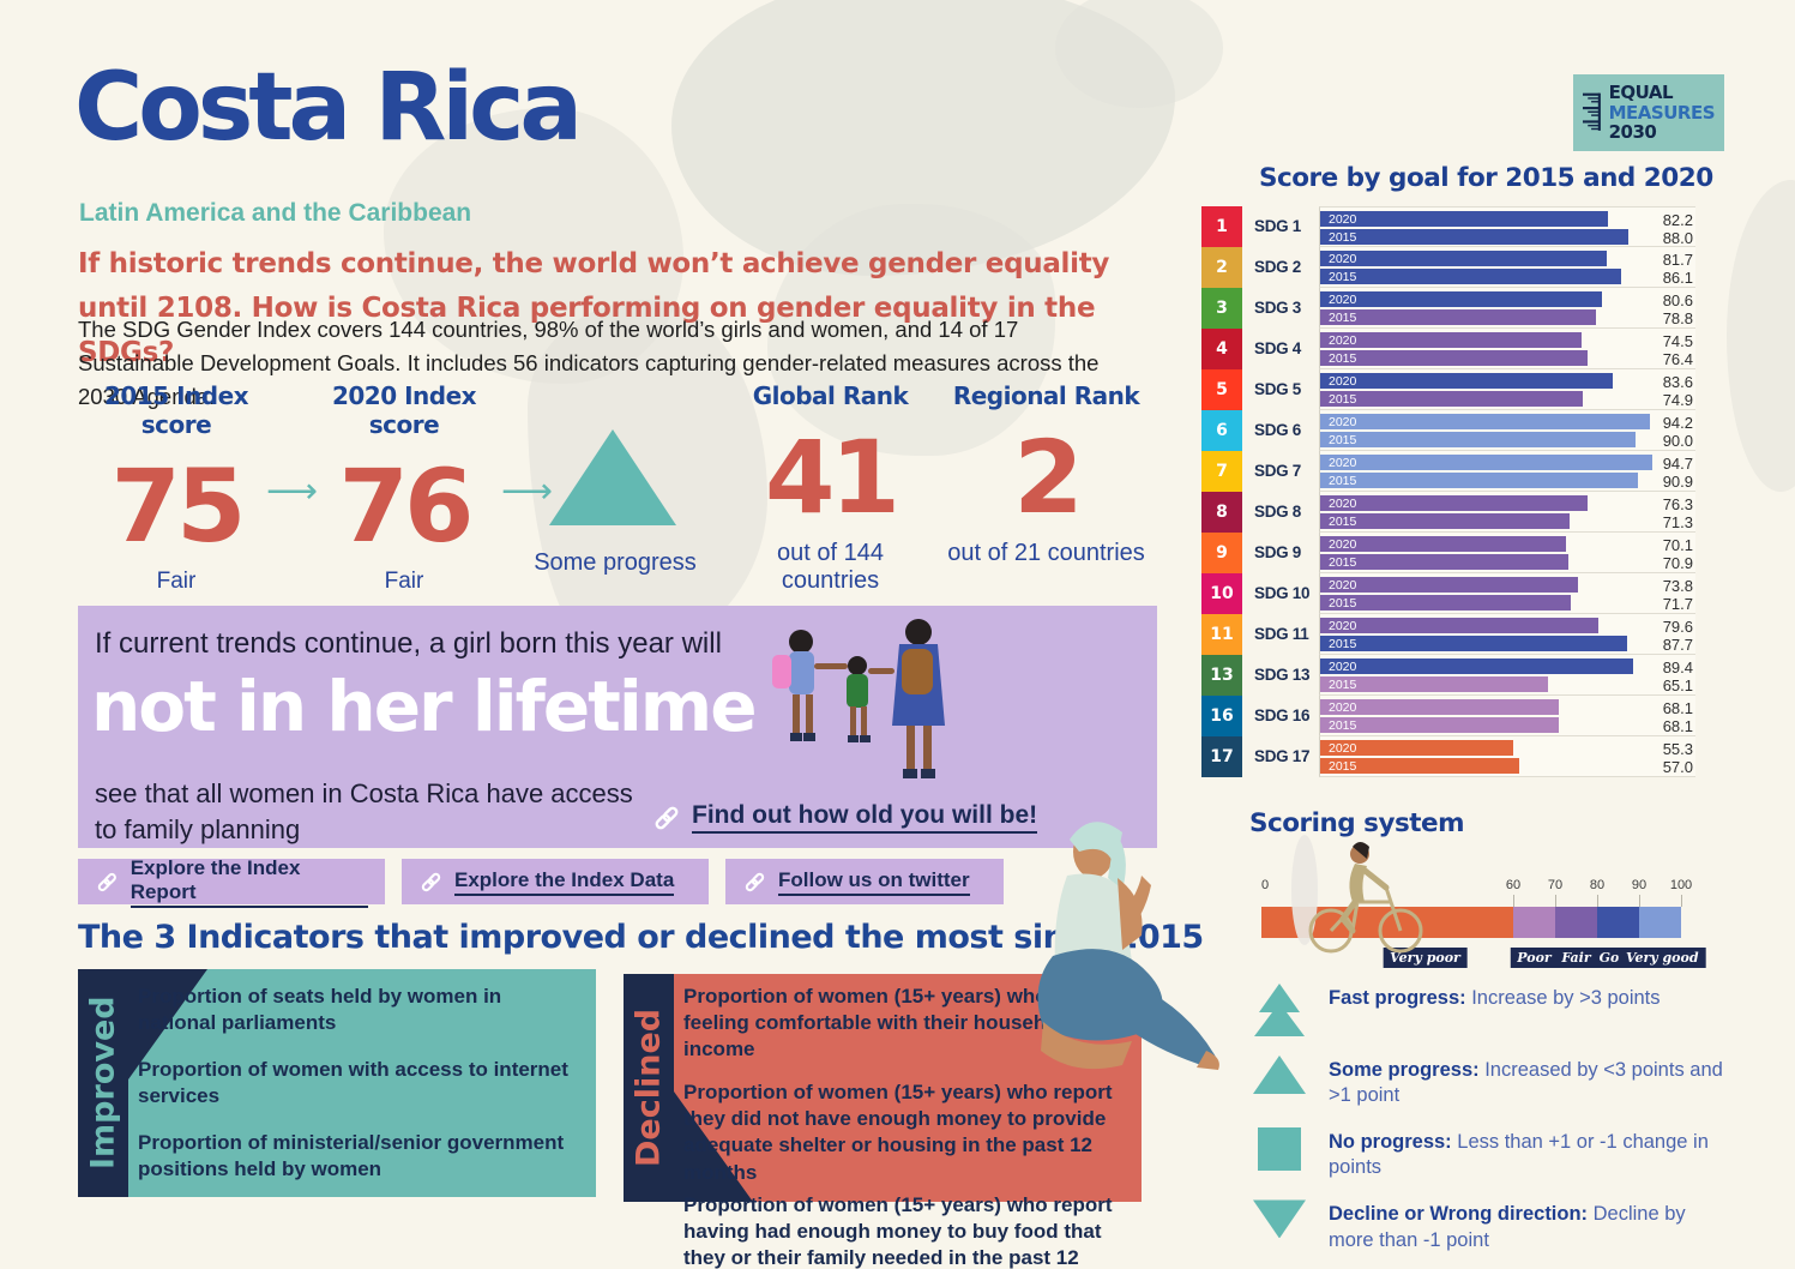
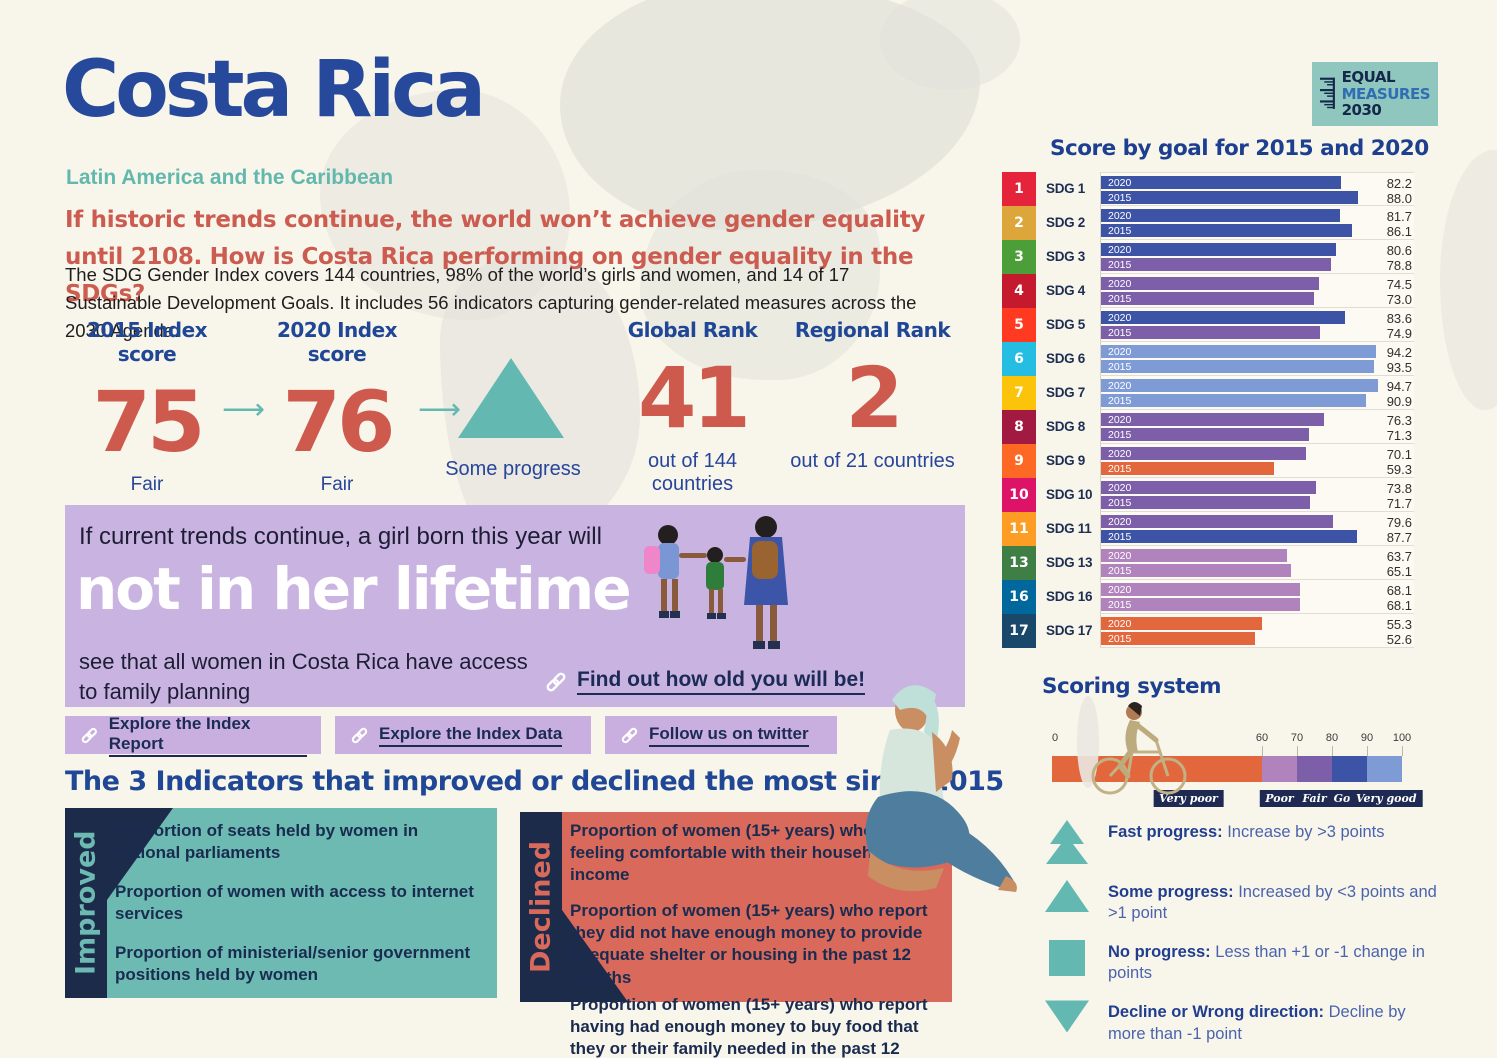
2015/SDG 4: 76.4 -> 73.0
2015/SDG 6: 90.0 -> 93.5
2015/SDG 9: 70.9 -> 59.3
2020/SDG 13: 89.4 -> 63.7
2015/SDG 17: 57.0 -> 52.6
